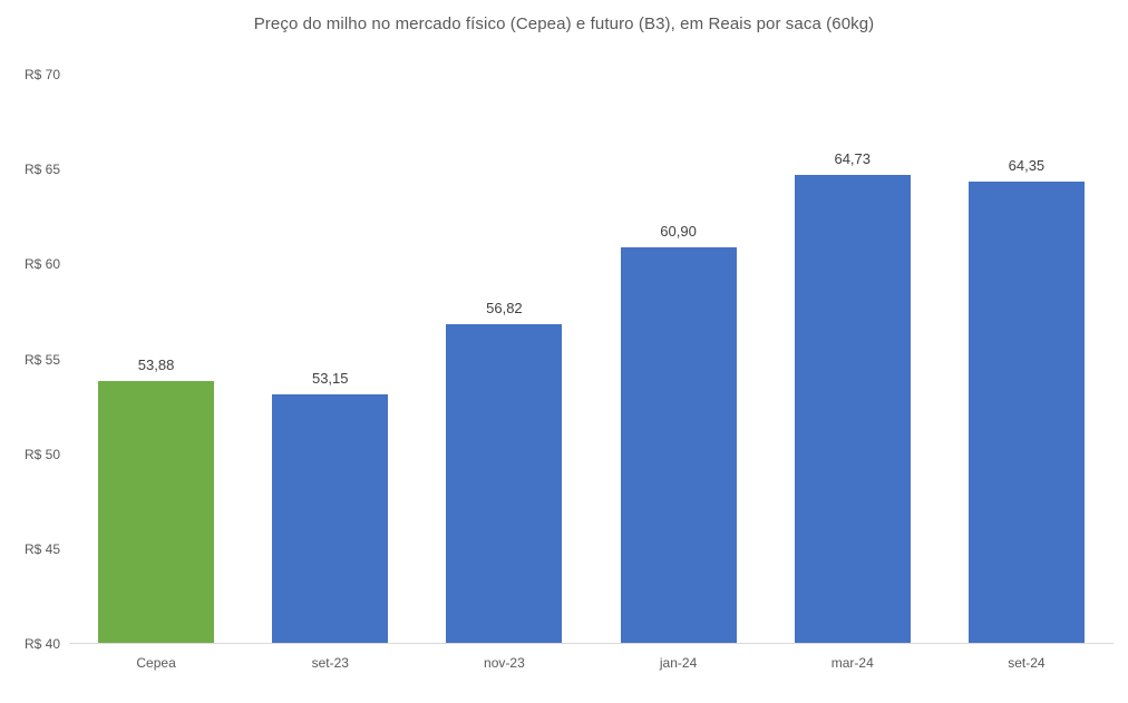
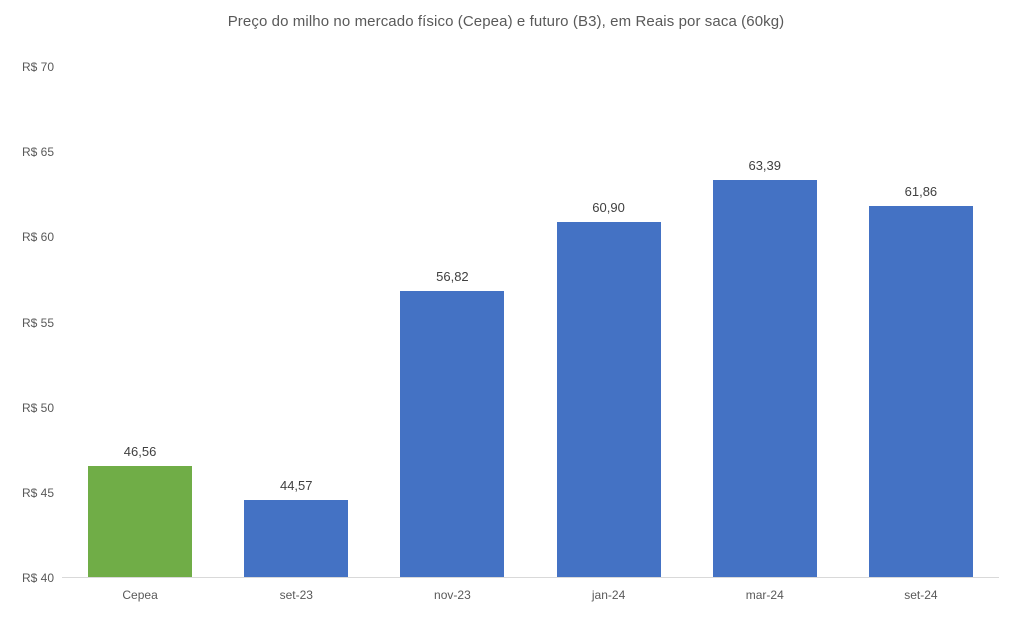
Cepea: 53,88 -> 46,56
set-23: 53,15 -> 44,57
mar-24: 64,73 -> 63,39
set-24: 64,35 -> 61,86
